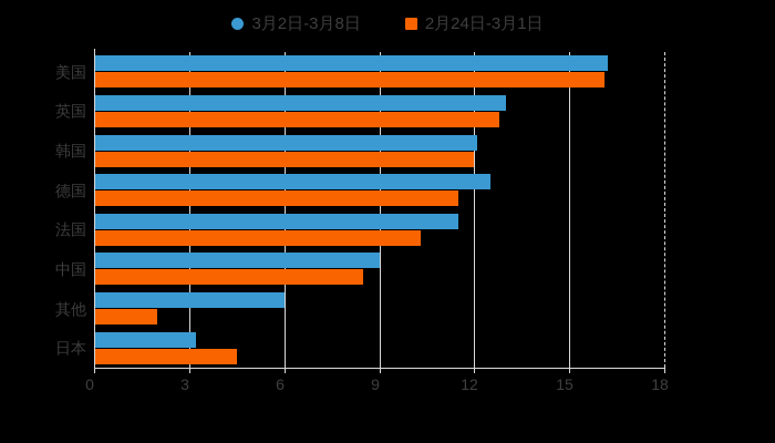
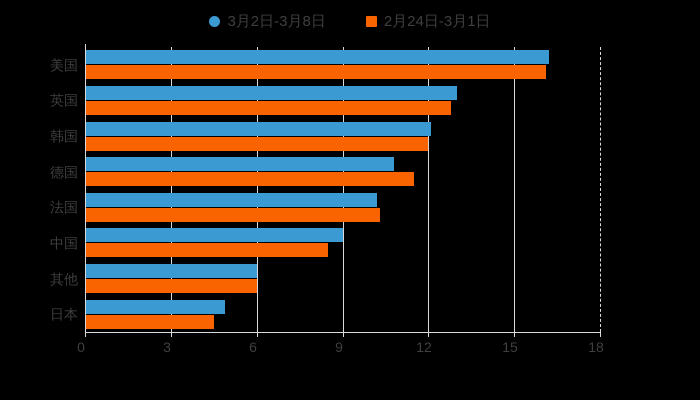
3月2日-3月8日/德国: 12.5 -> 10.8
3月2日-3月8日/法国: 11.5 -> 10.2
2月24日-3月1日/其他: 2.0 -> 6.0
3月2日-3月8日/日本: 3.2 -> 4.9
